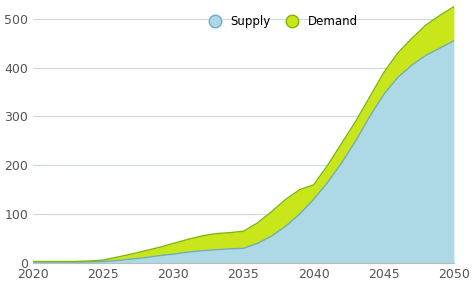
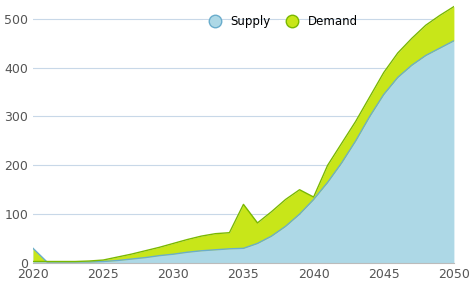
Supply/2020: 2 -> 30
Demand/2035: 65 -> 120
Demand/2040: 160 -> 135
